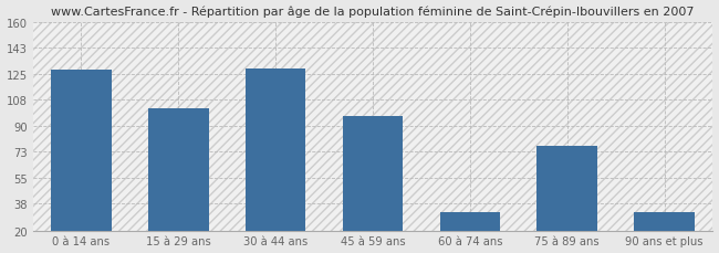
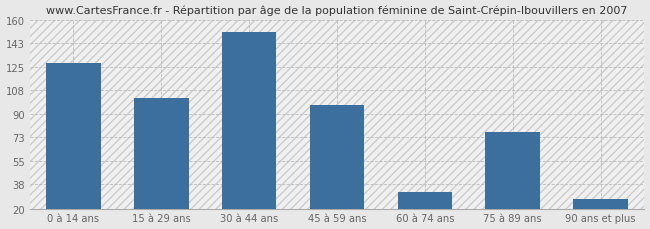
30 à 44 ans: 129 -> 151
90 ans et plus: 32 -> 27
